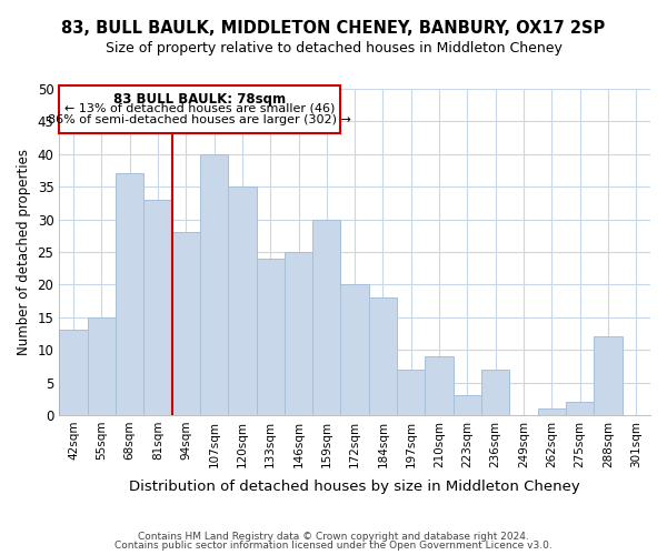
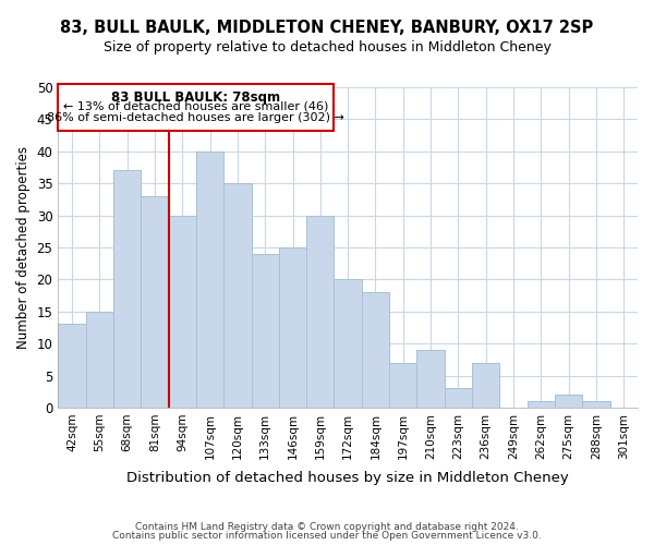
94sqm: 28 -> 30
288sqm: 12 -> 1
